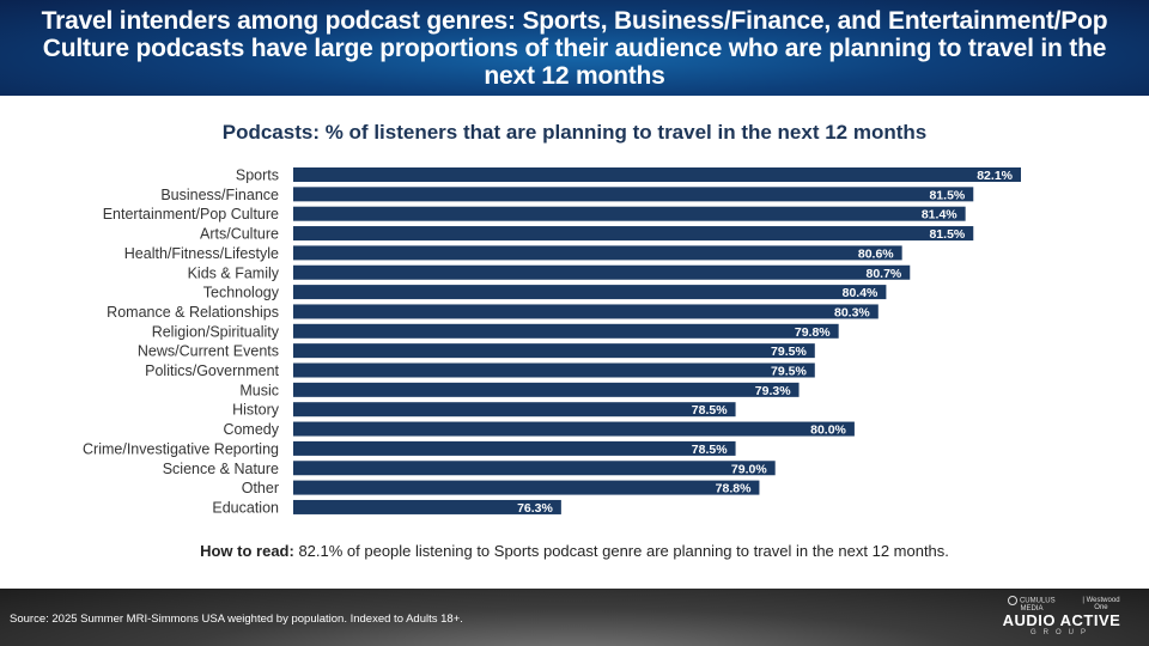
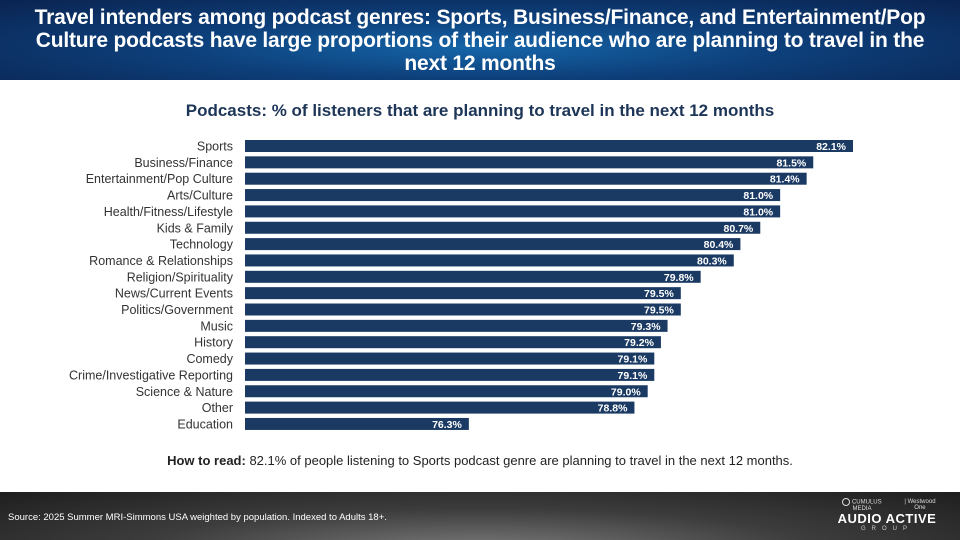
Arts/Culture: 81.5% -> 81.0%
Health/Fitness/Lifestyle: 80.6% -> 81.0%
History: 78.5% -> 79.2%
Comedy: 80.0% -> 79.1%
Crime/Investigative Reporting: 78.5% -> 79.1%
